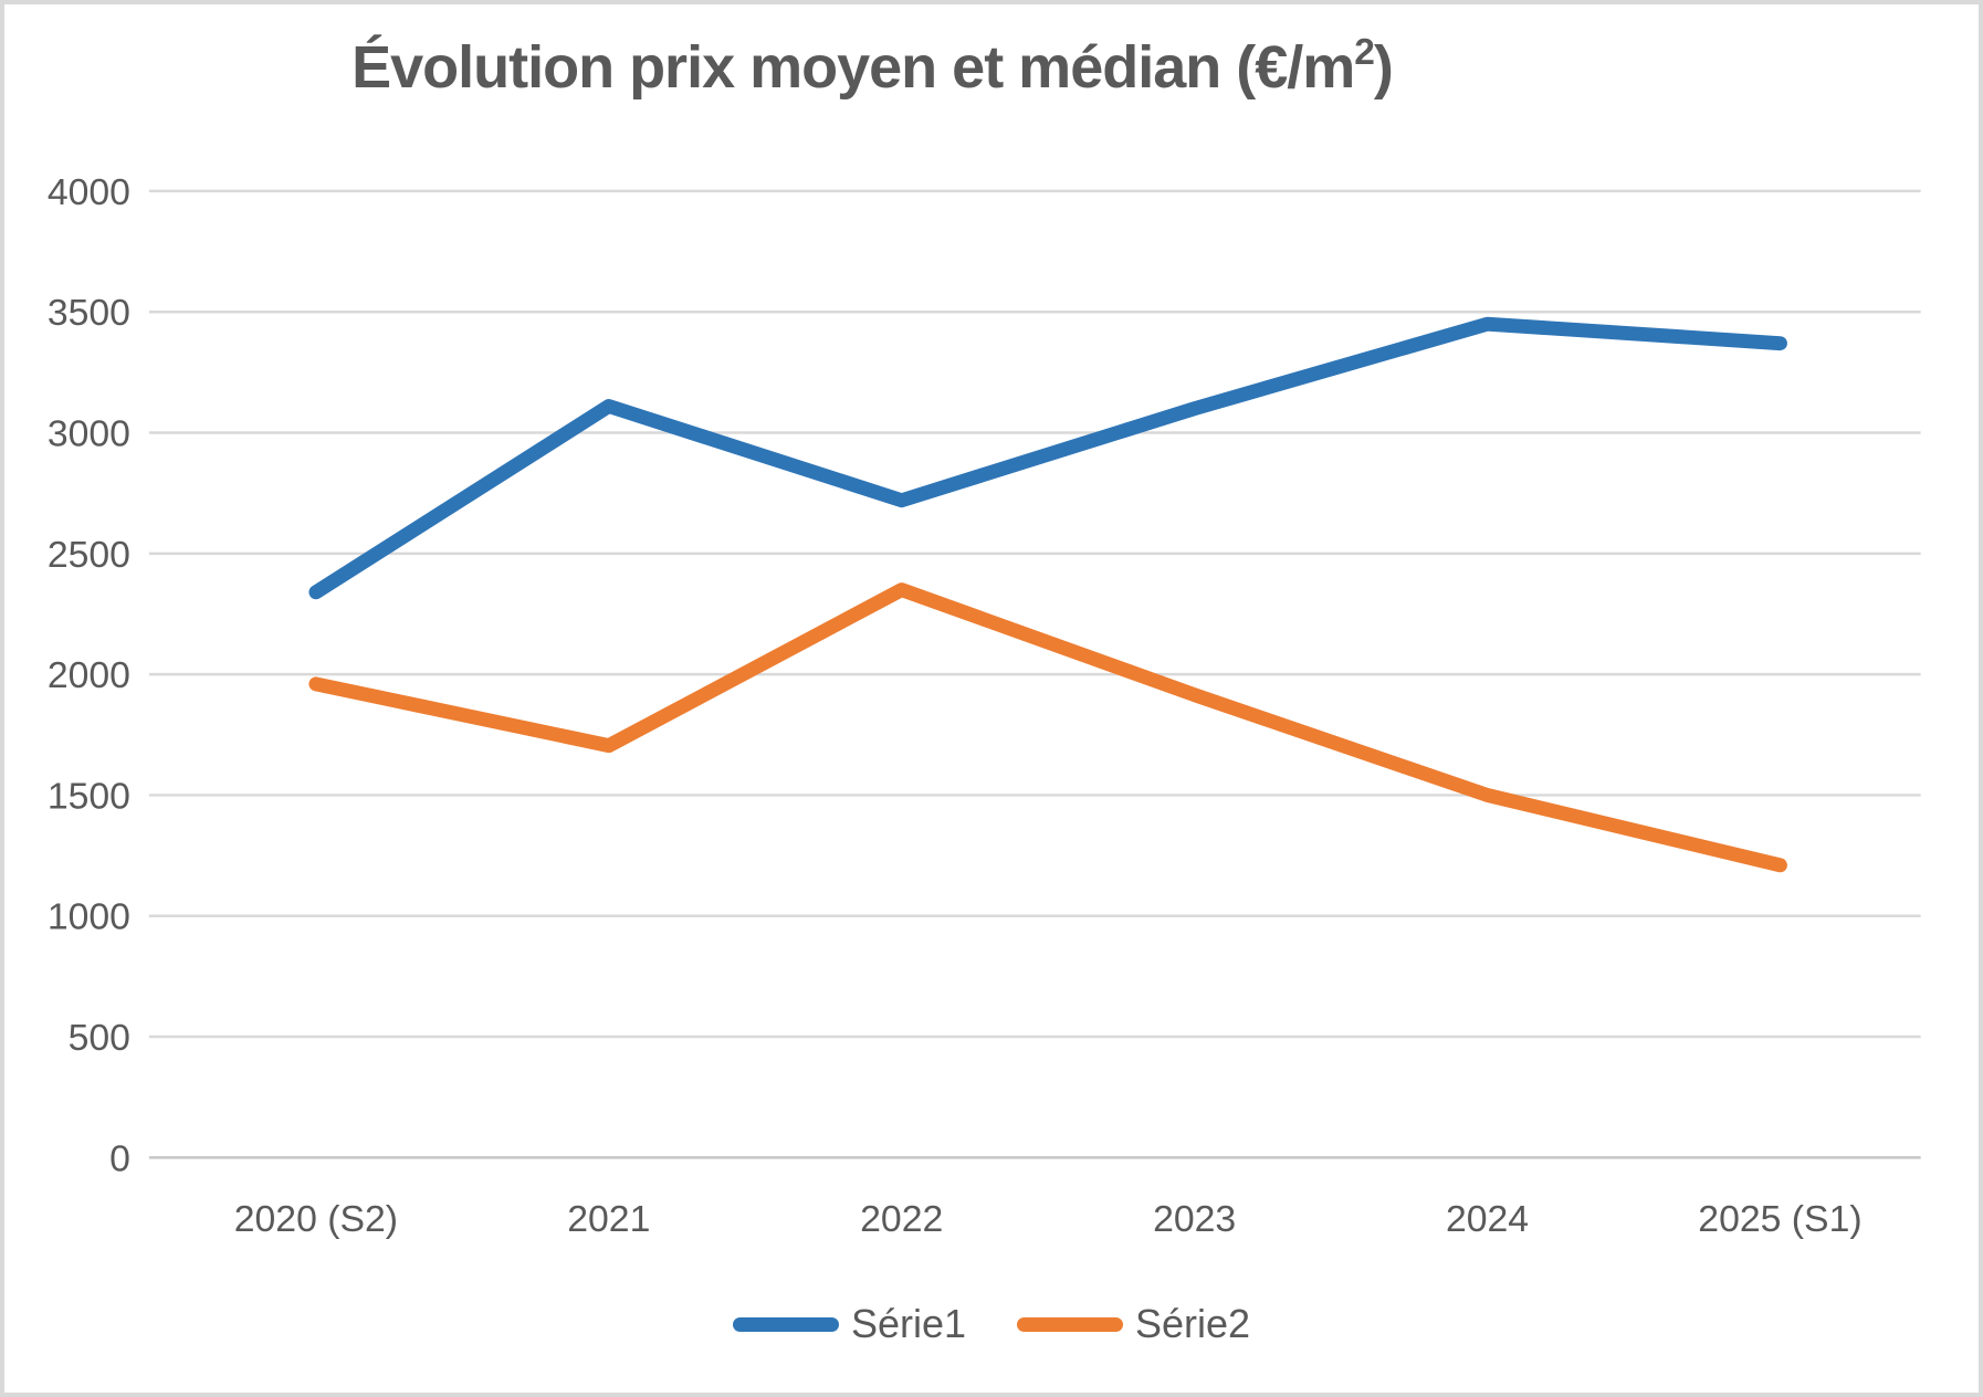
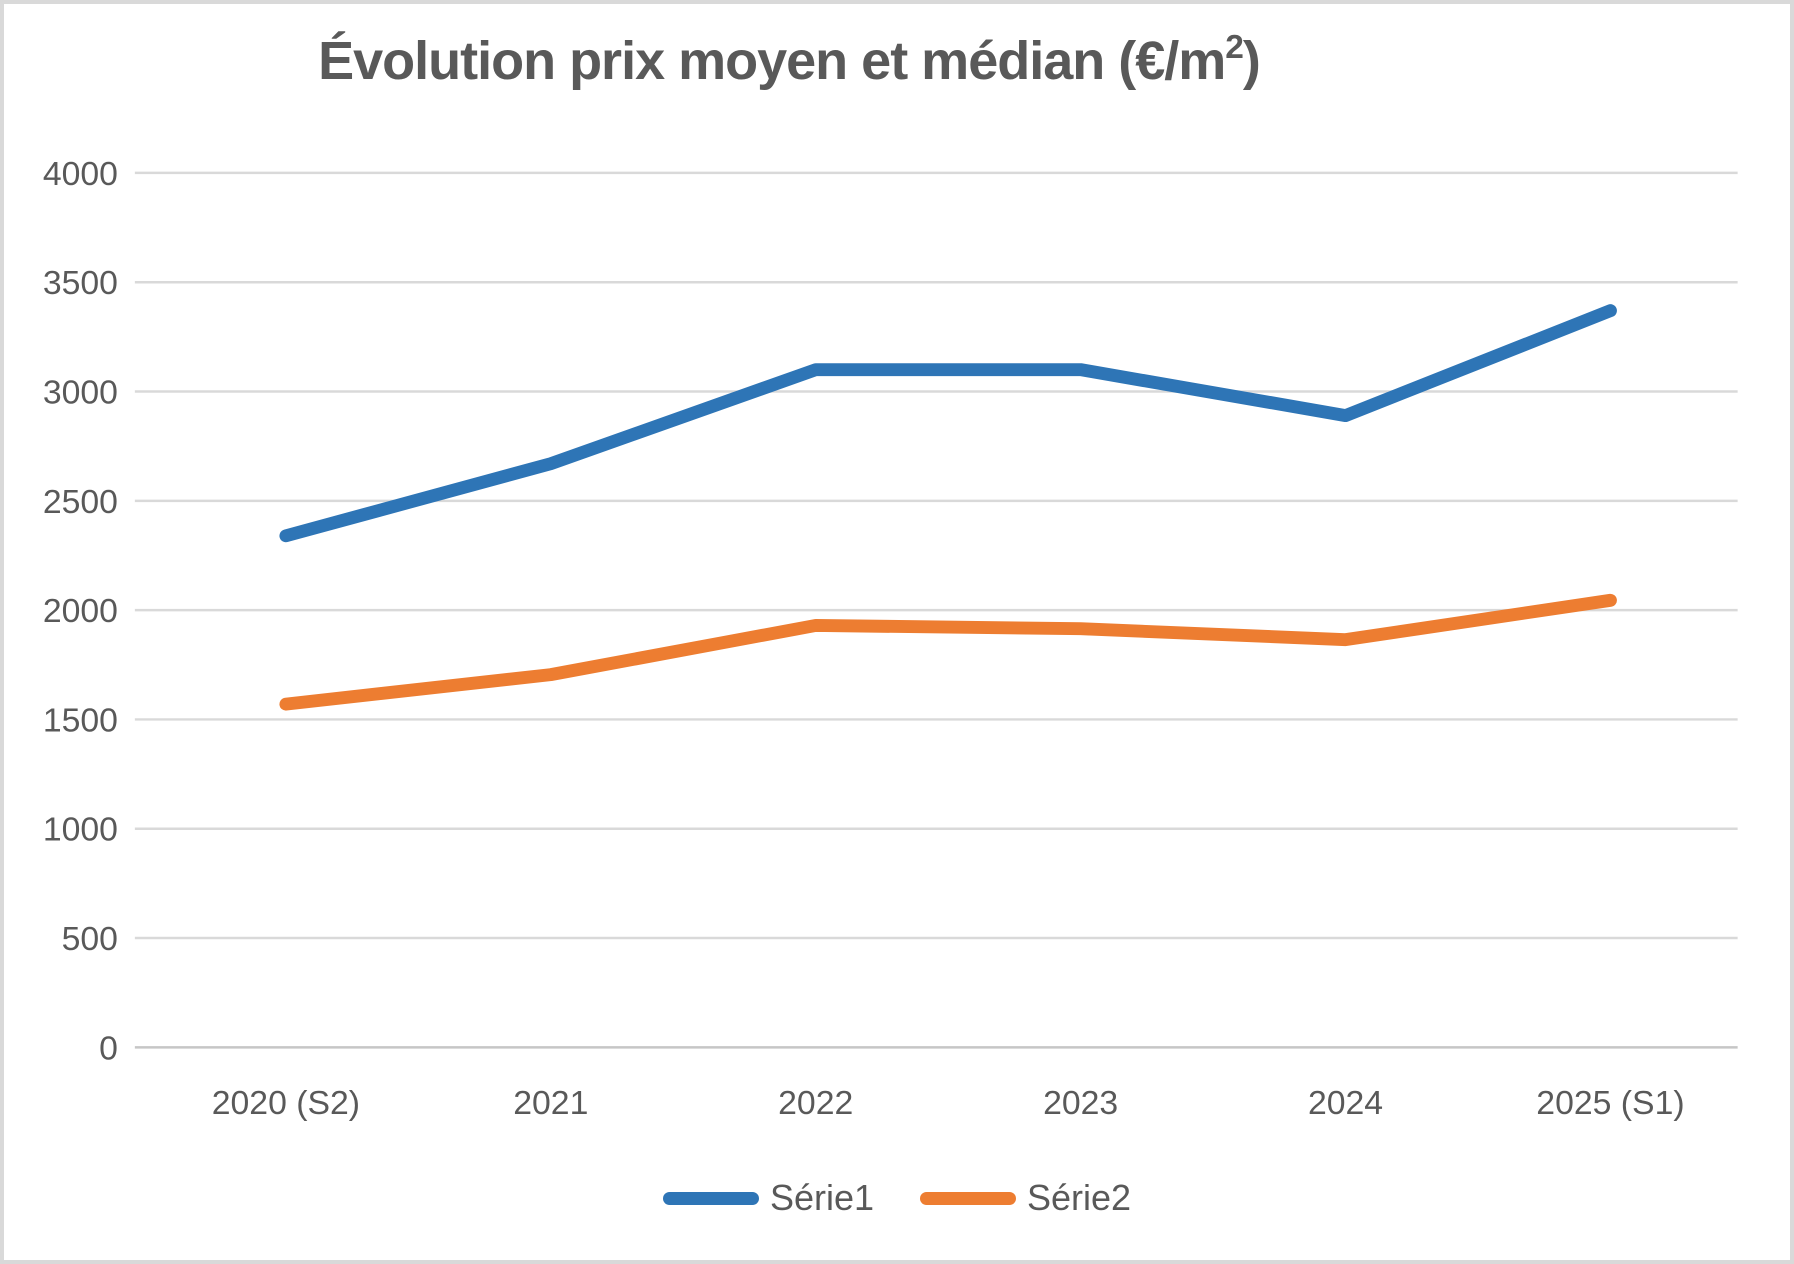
Série2/2020 (S2): 1960 -> 1570
Série1/2021: 3110 -> 2670
Série1/2022: 2720 -> 3100
Série2/2022: 2350 -> 1930
Série1/2024: 3450 -> 2890
Série2/2024: 1500 -> 1860
Série2/2025 (S1): 1210 -> 2040
